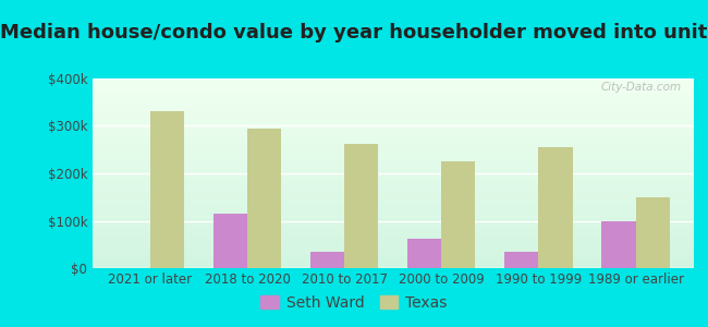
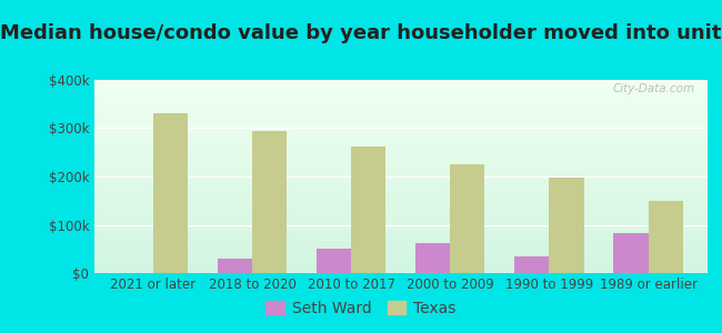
Seth Ward/2018 to 2020: $115k -> $30k
Seth Ward/2010 to 2017: $35k -> $50k
Texas/1990 to 1999: $255k -> $198k
Seth Ward/1989 or earlier: $100k -> $82k
